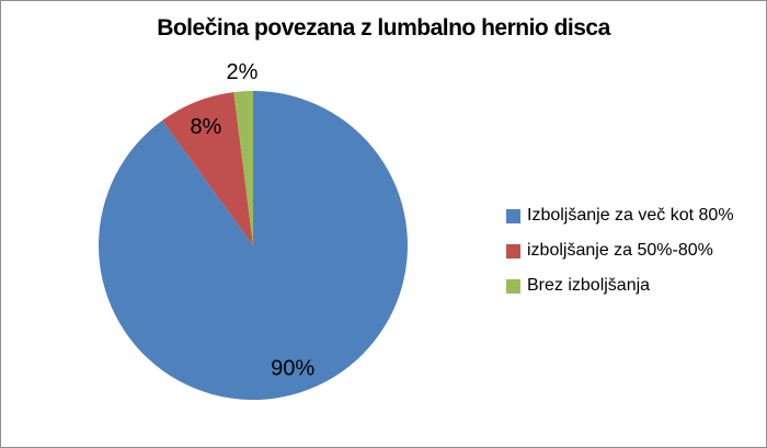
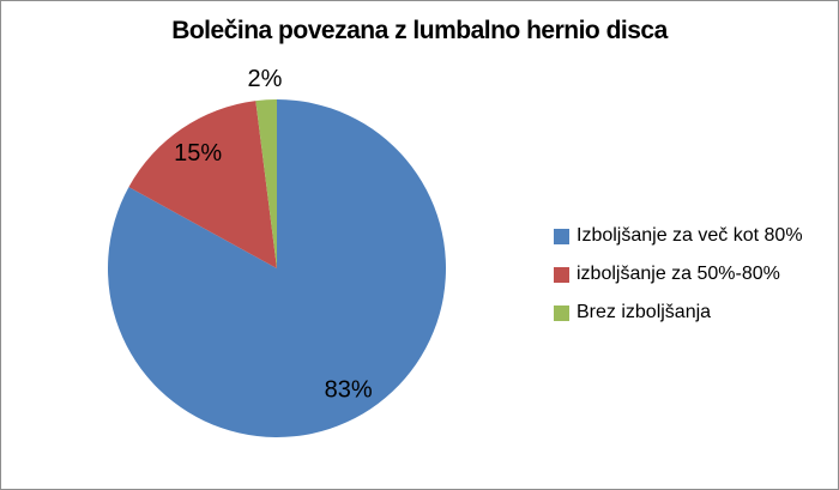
Izboljšanje za več kot 80%: 90% -> 83%
izboljšanje za 50%-80%: 8% -> 15%
